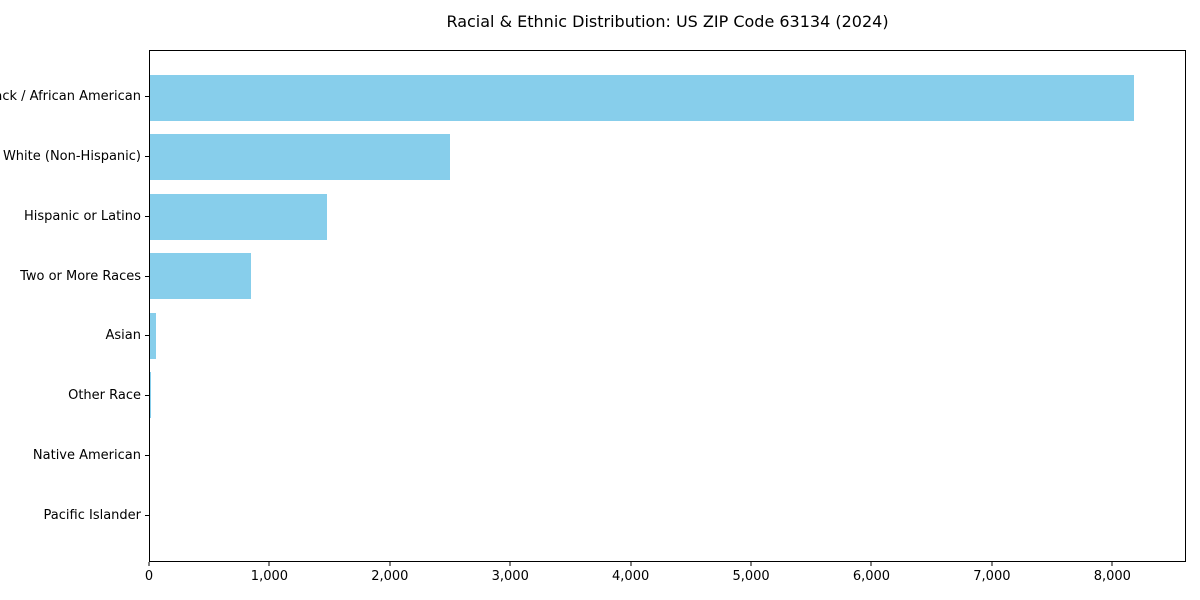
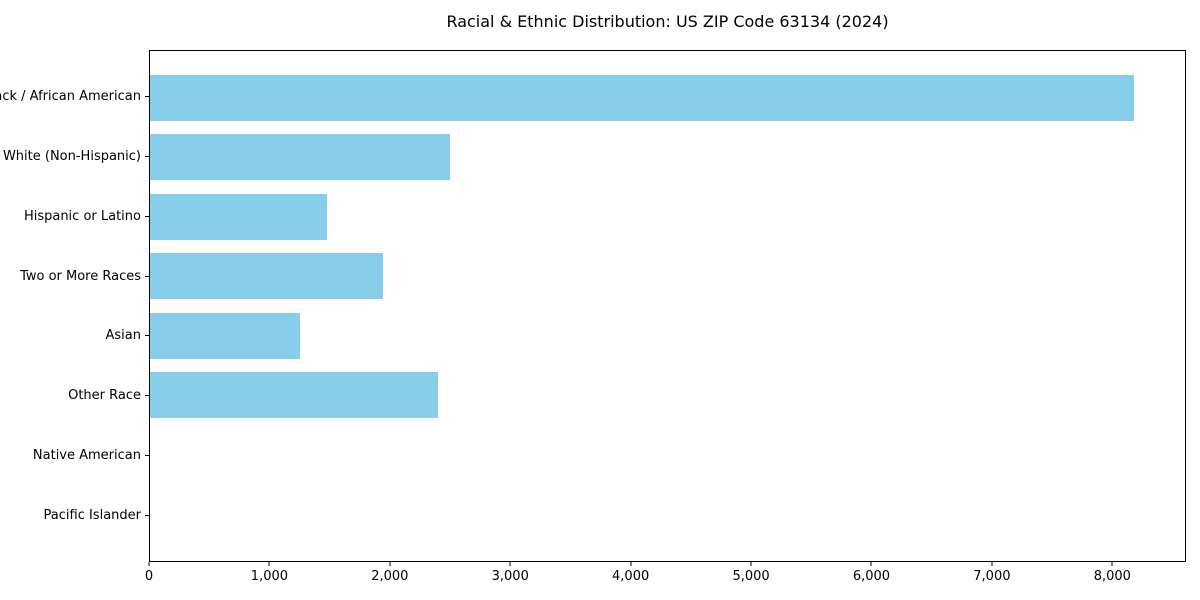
Two or More Races: 840 -> 1940
Asian: 50 -> 1250
Other Race: 10 -> 2400
